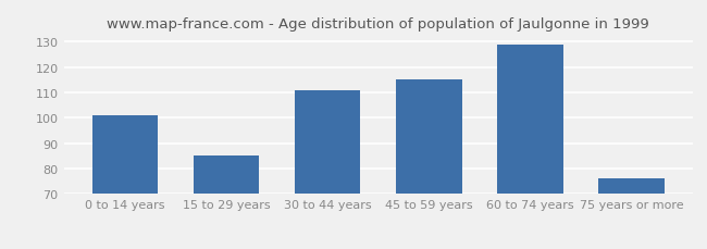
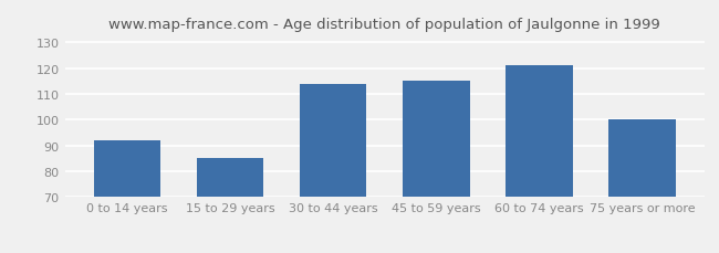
0 to 14 years: 101 -> 92
30 to 44 years: 111 -> 114
60 to 74 years: 129 -> 121
75 years or more: 76 -> 100
